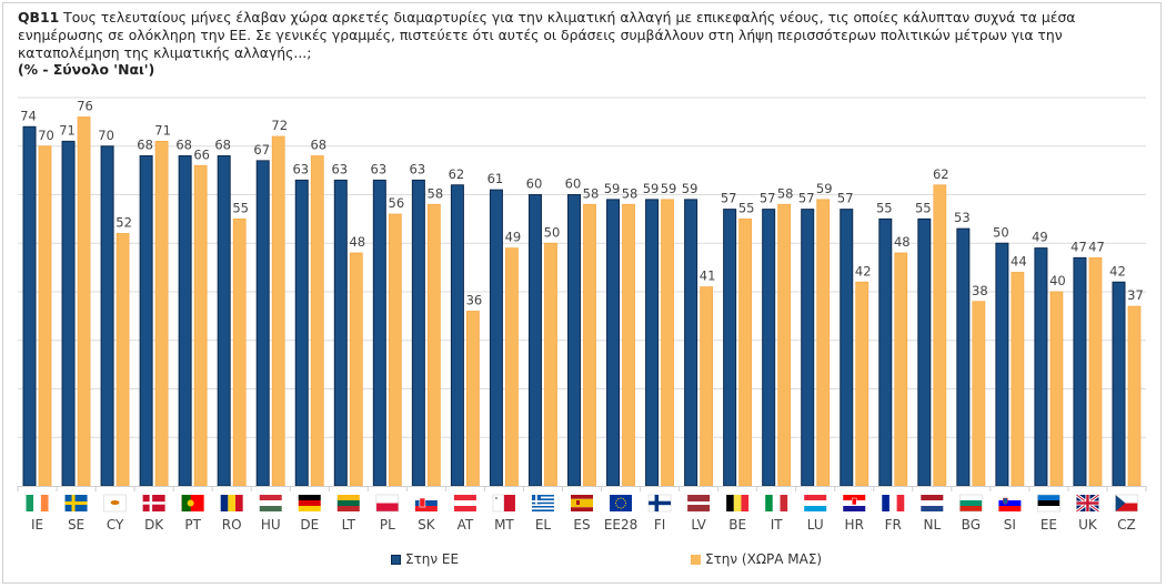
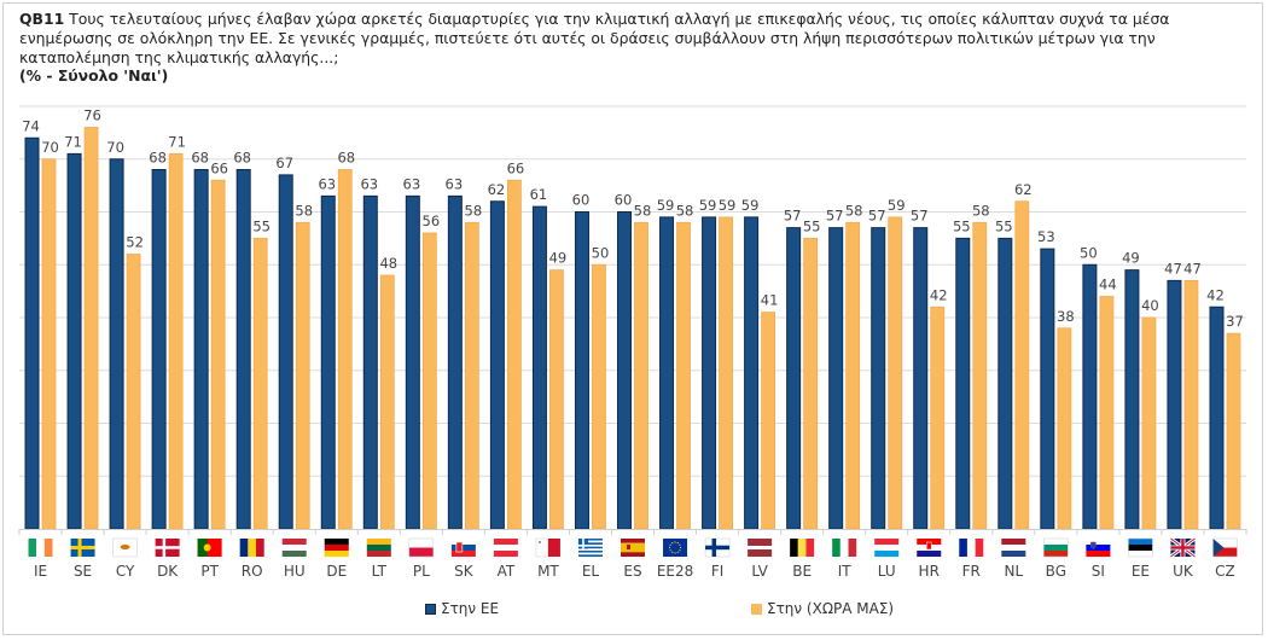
Στην (ΧΩΡΑ ΜΑΣ)/HU: 72 -> 58
Στην (ΧΩΡΑ ΜΑΣ)/AT: 36 -> 66
Στην (ΧΩΡΑ ΜΑΣ)/FR: 48 -> 58
